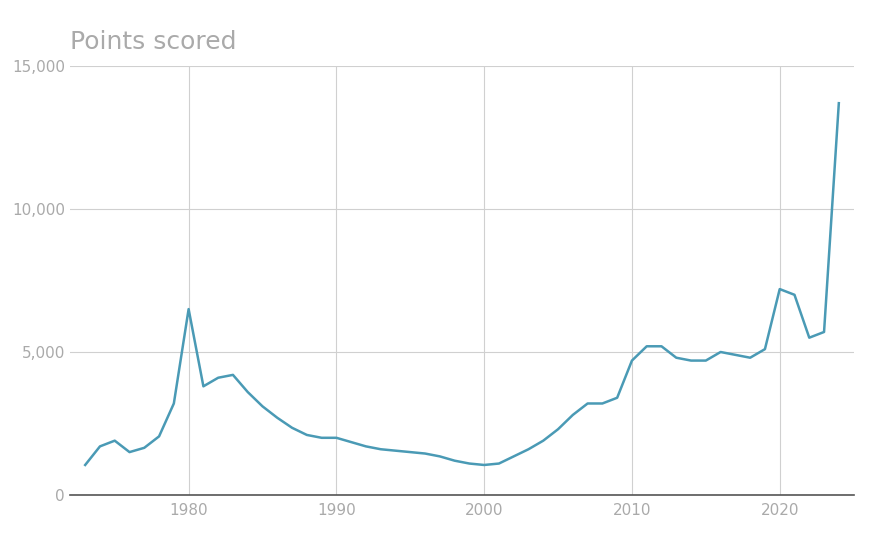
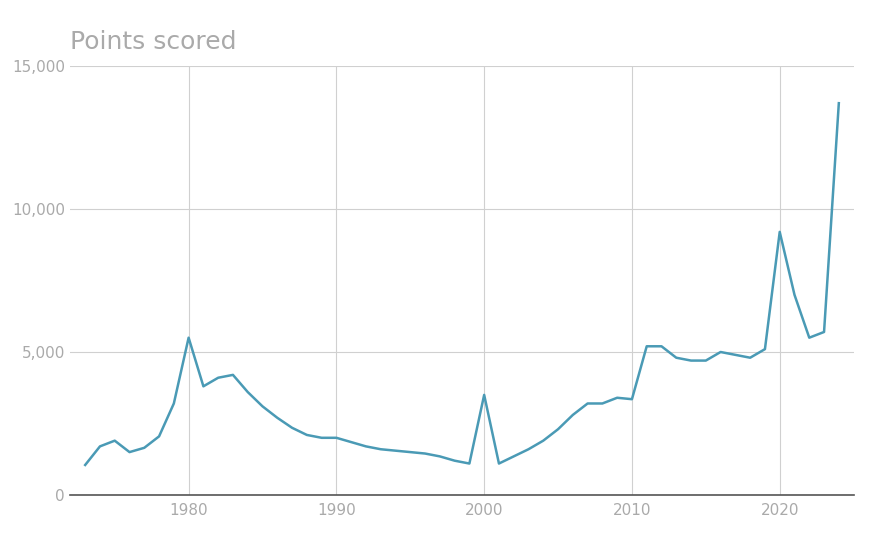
1980: 6,500 -> 5,500
2000: 1,050 -> 3,500
2010: 4,700 -> 3,350
2020: 7,200 -> 9,200
